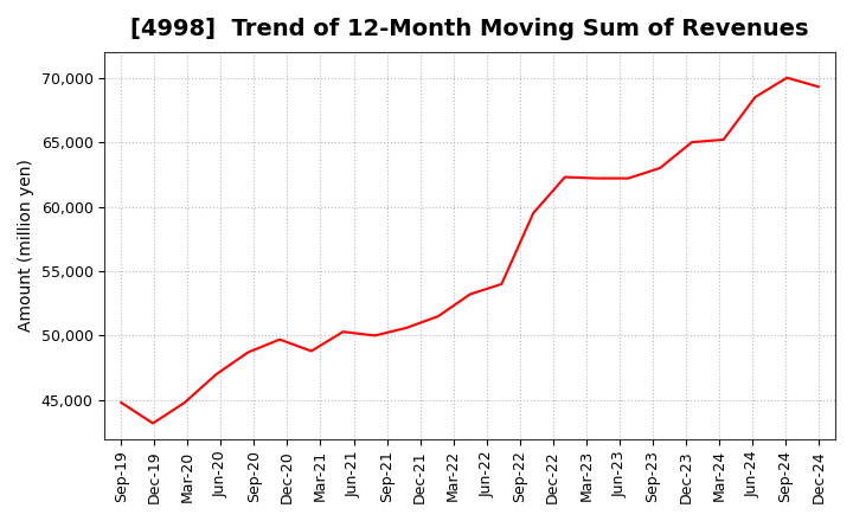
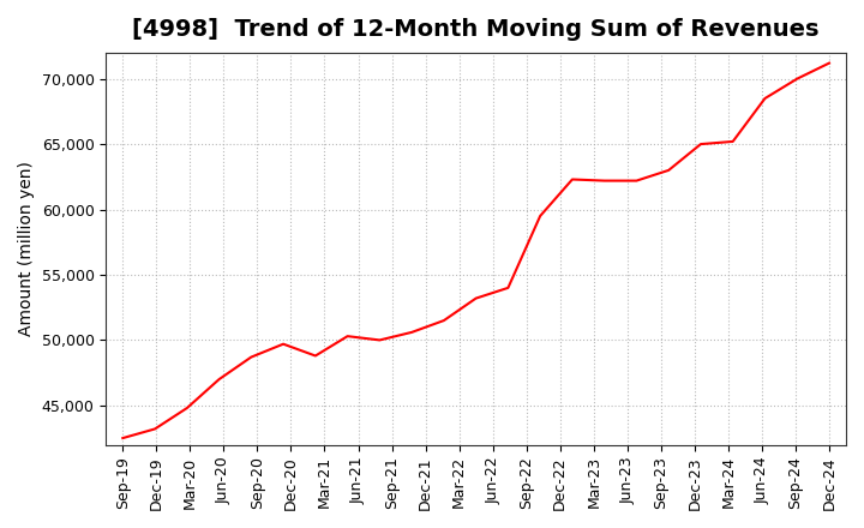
Sep-19: 44,800 -> 42,500
Dec-24: 69,300 -> 71,200
